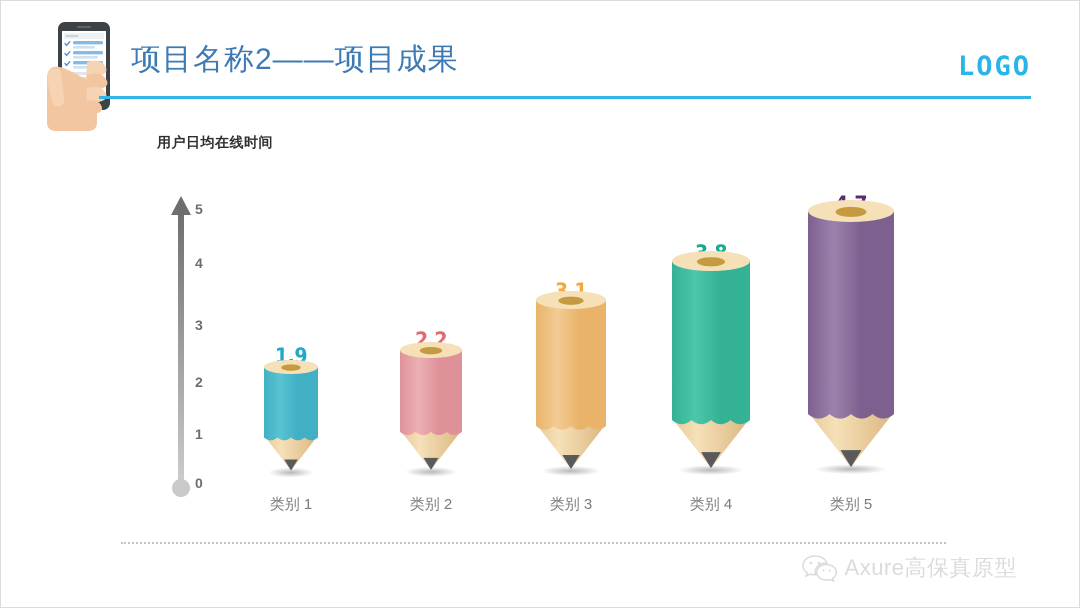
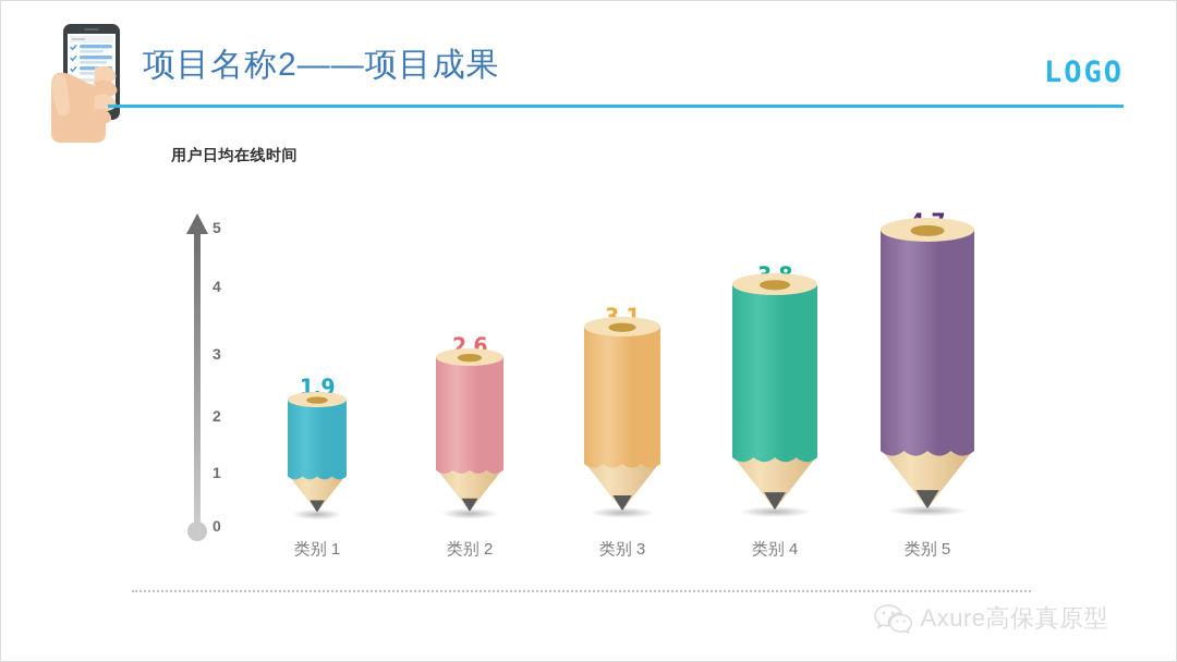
类别 2: 2.2 -> 2.6
